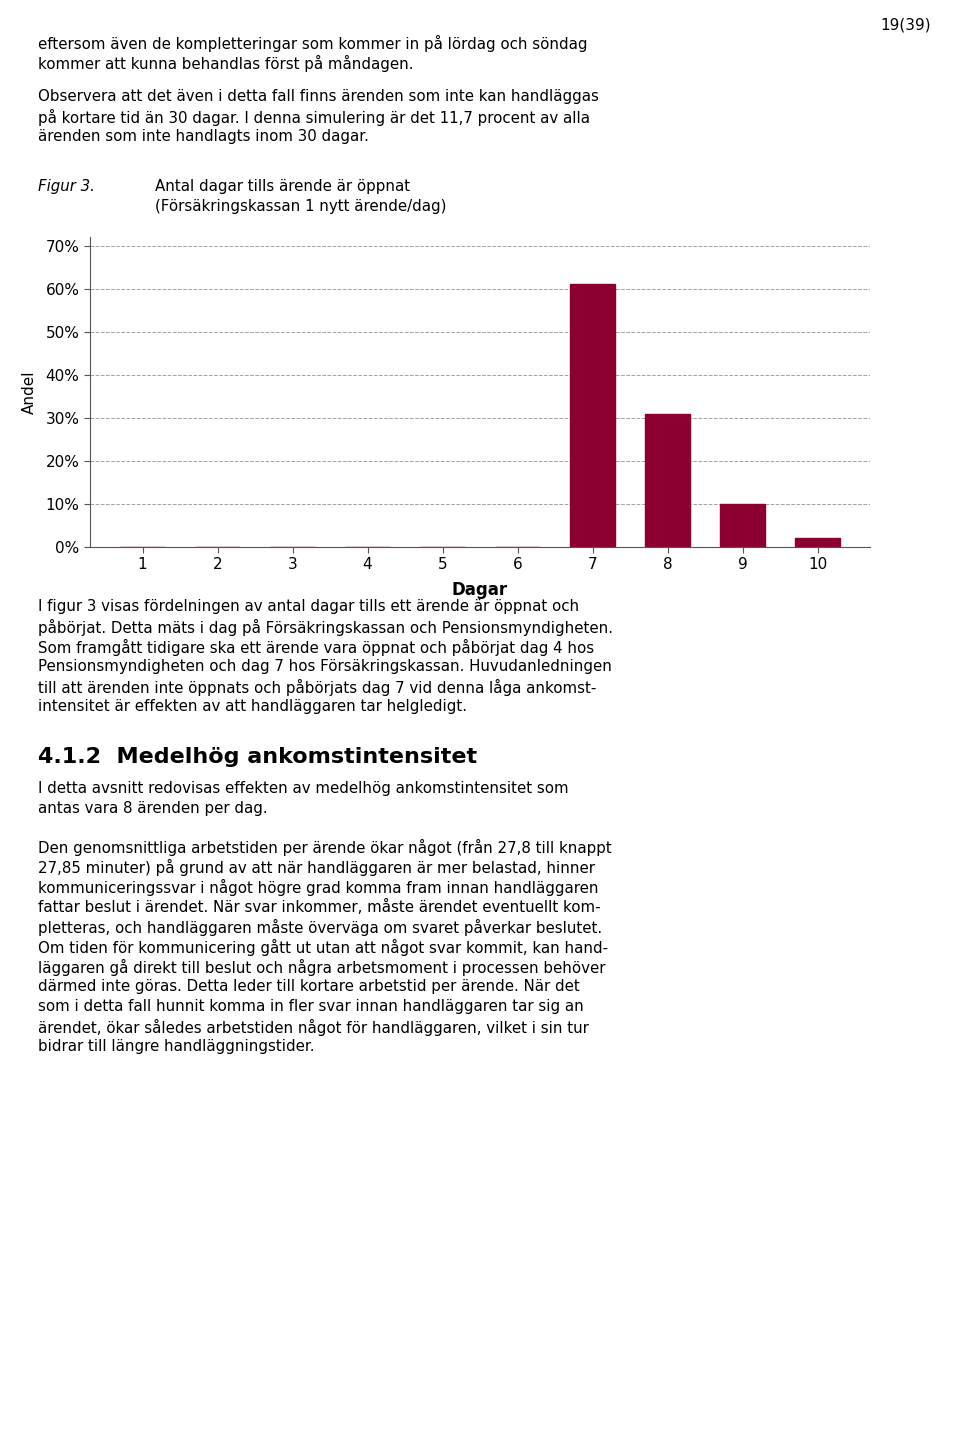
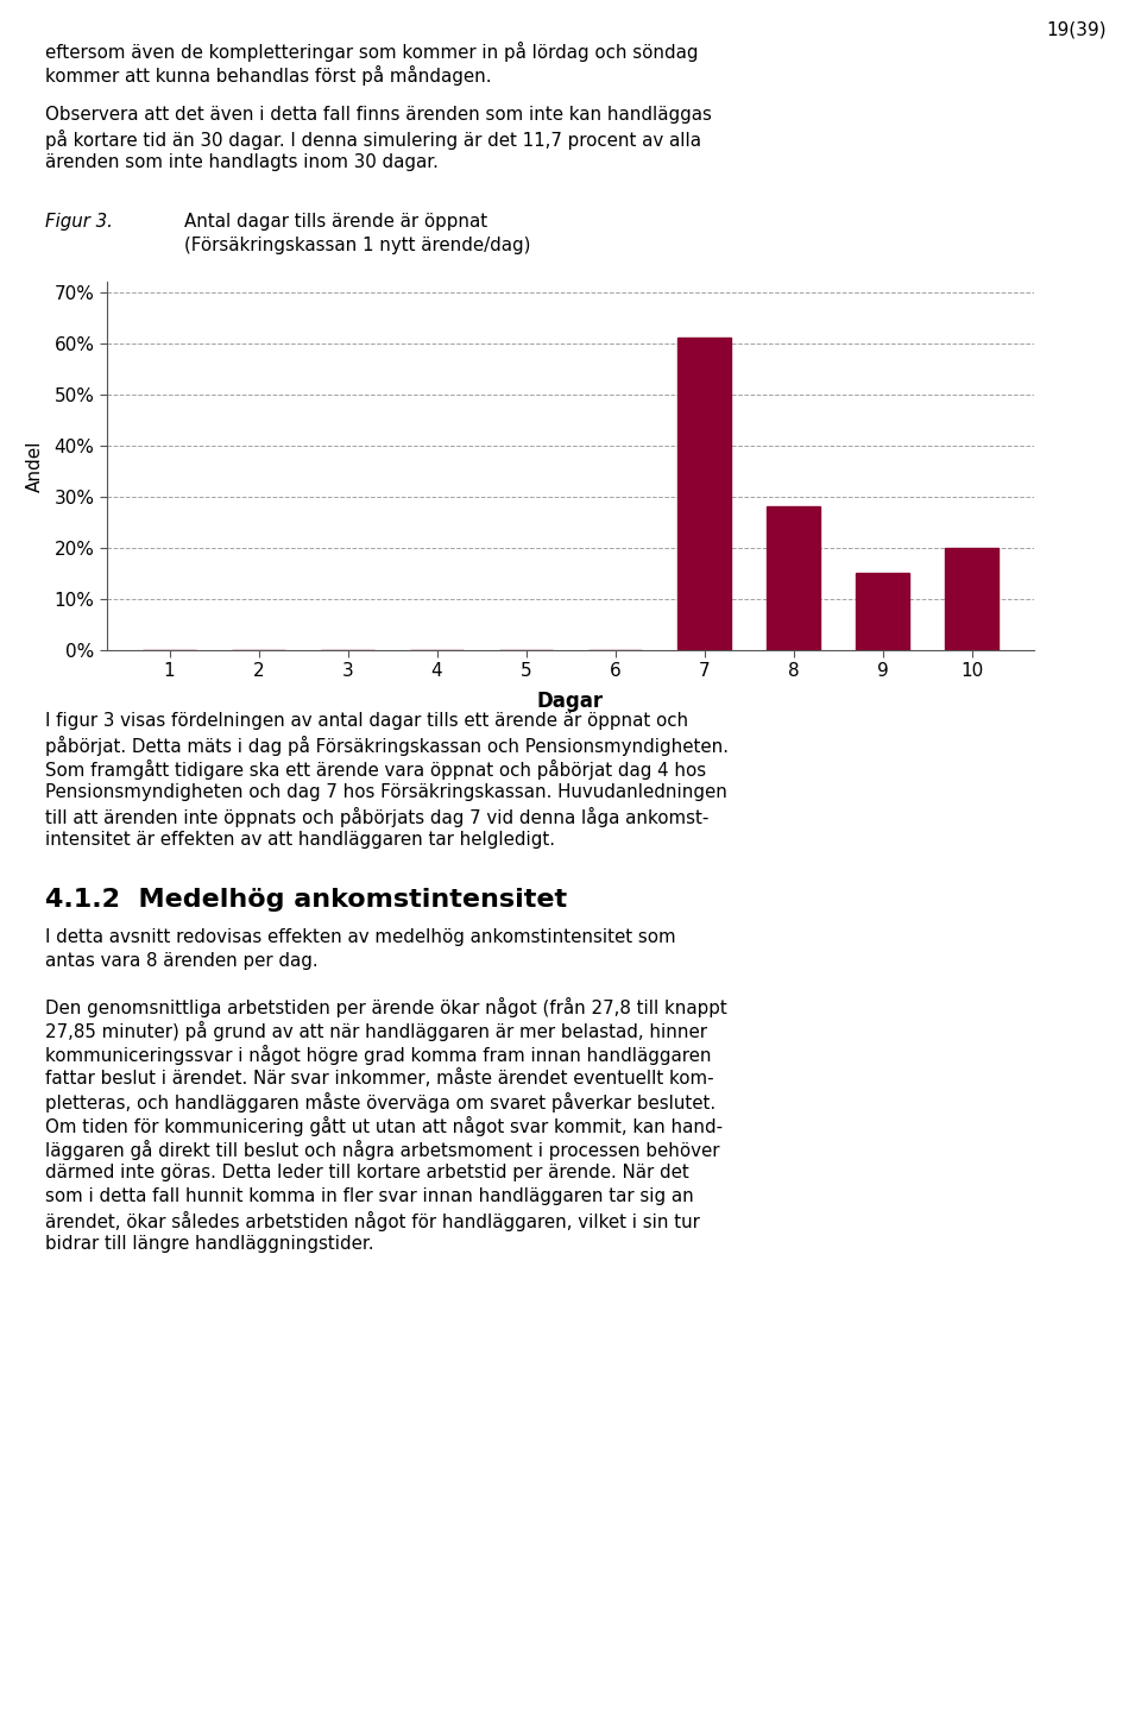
8: 31% -> 28%
9: 10% -> 15%
10: 2% -> 20%
